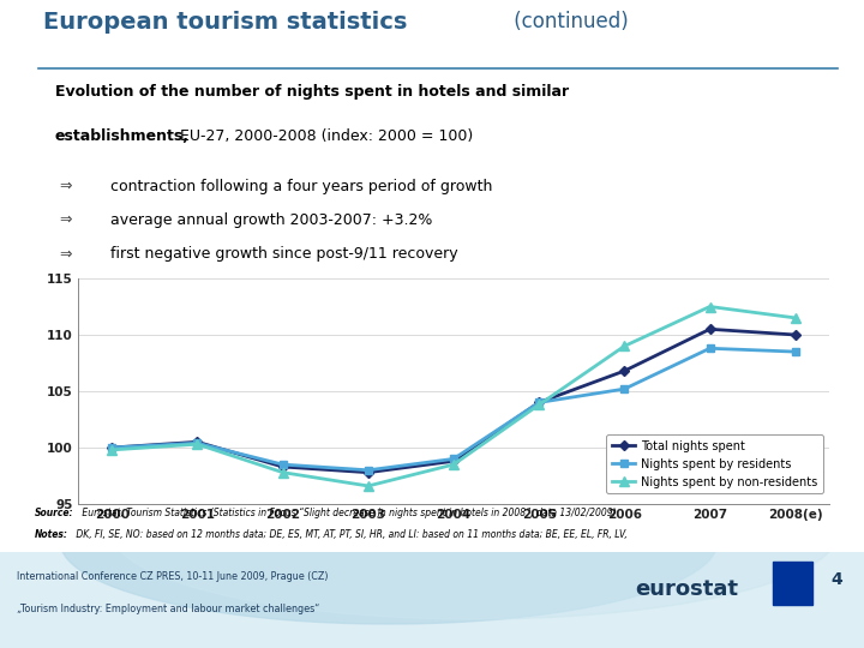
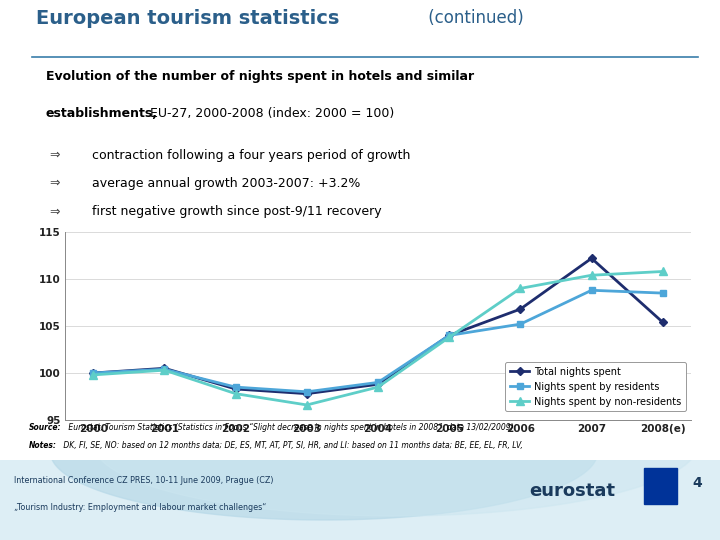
Total nights spent/2007: 110.5 -> 112.2
Nights spent by non-residents/2007: 112.5 -> 110.4
Total nights spent/2008(e): 110.0 -> 105.4
Nights spent by non-residents/2008(e): 111.5 -> 110.8
